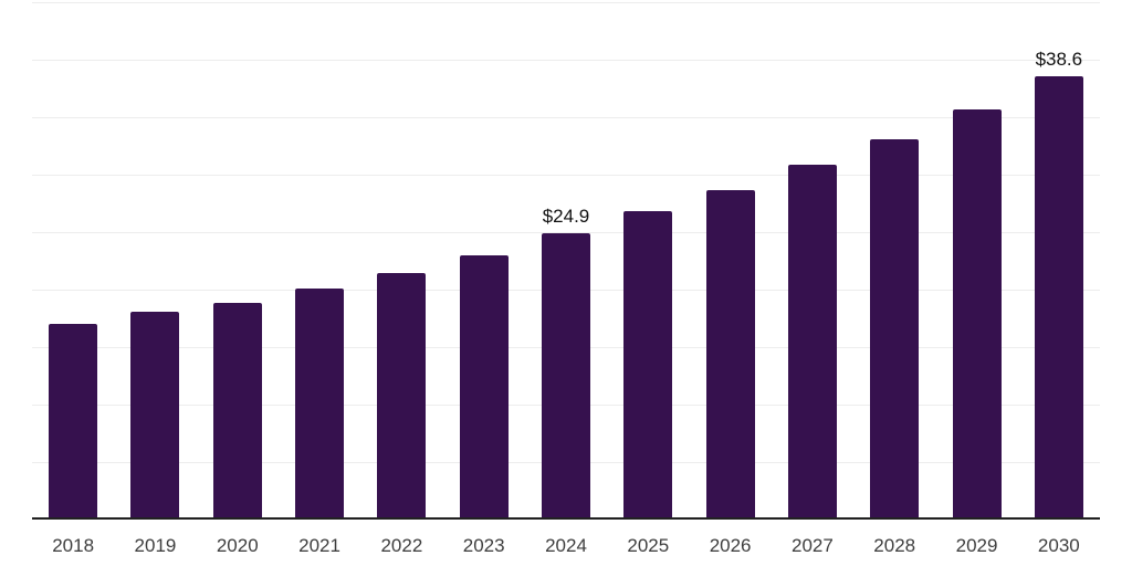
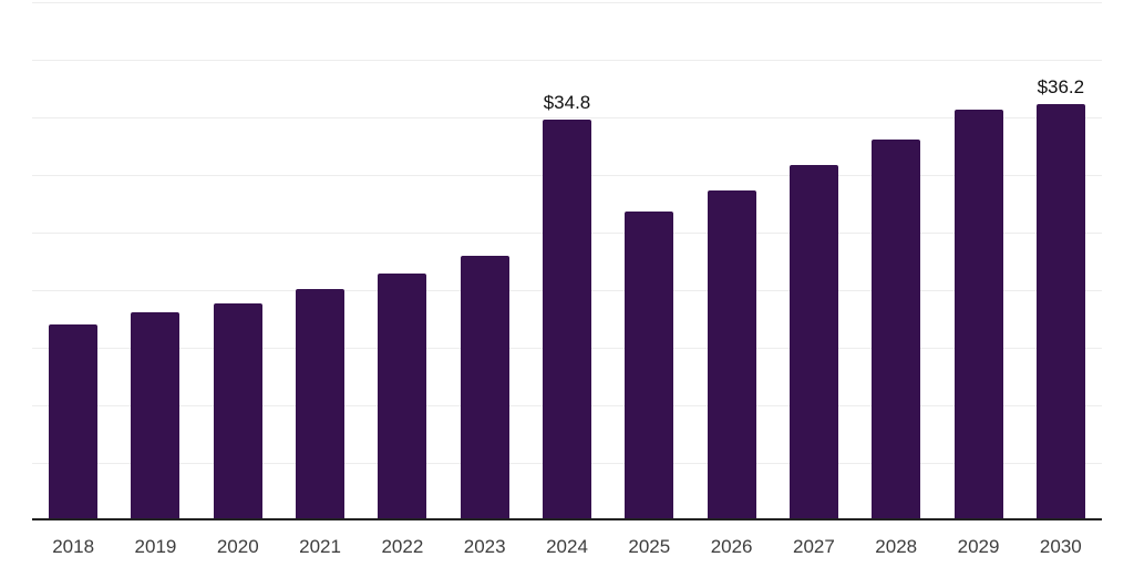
2024: $24.9 -> $34.8
2030: $38.6 -> $36.2
